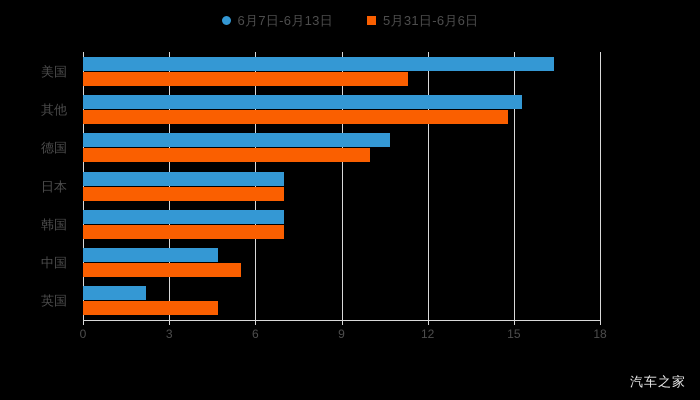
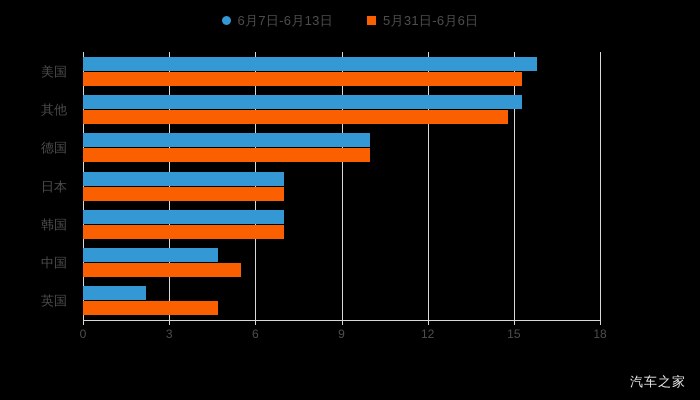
6月7日-6月13日/美国: 16.4 -> 15.8
5月31日-6月6日/美国: 11.3 -> 15.3
6月7日-6月13日/德国: 10.7 -> 10.0
